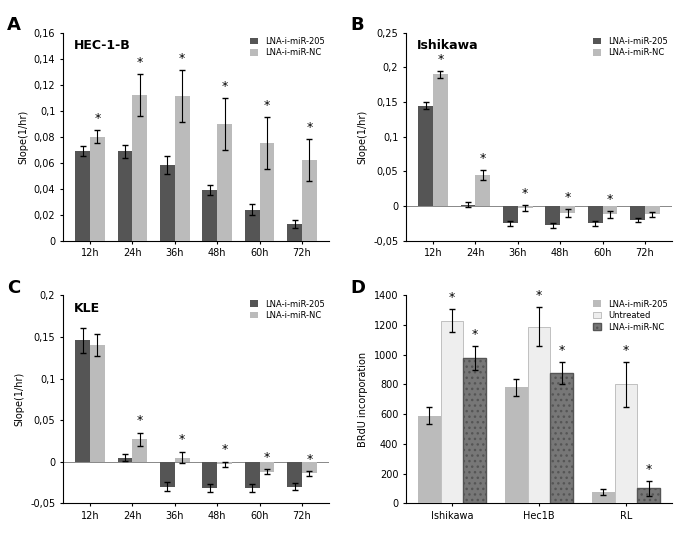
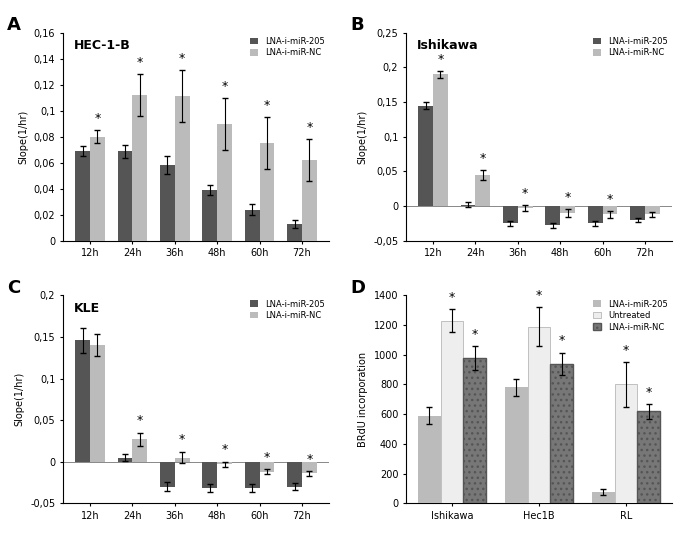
LNA-i-miR-NC/Hec1B: 880 -> 940
LNA-i-miR-NC/RL: 100 -> 620
